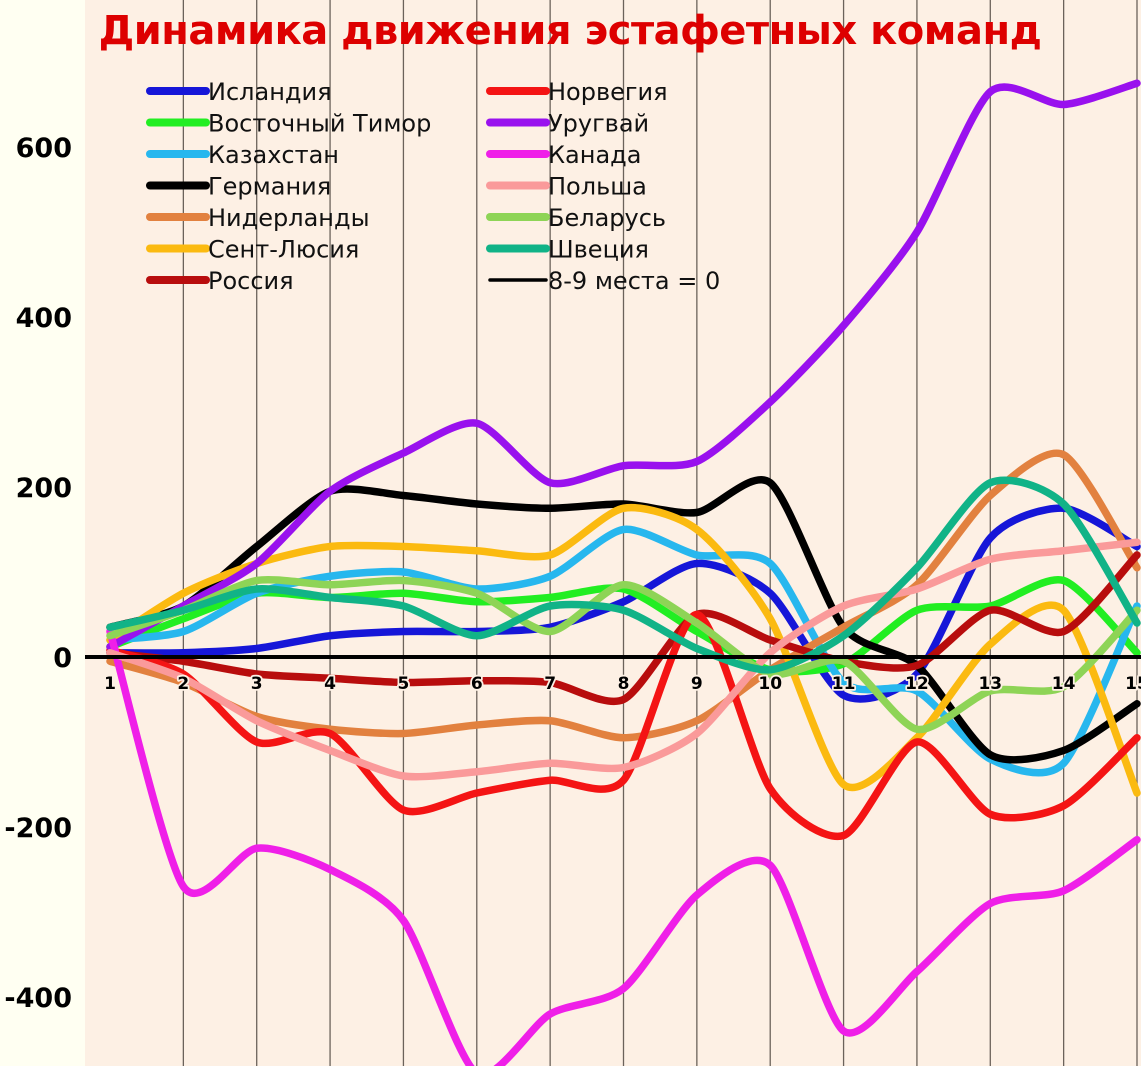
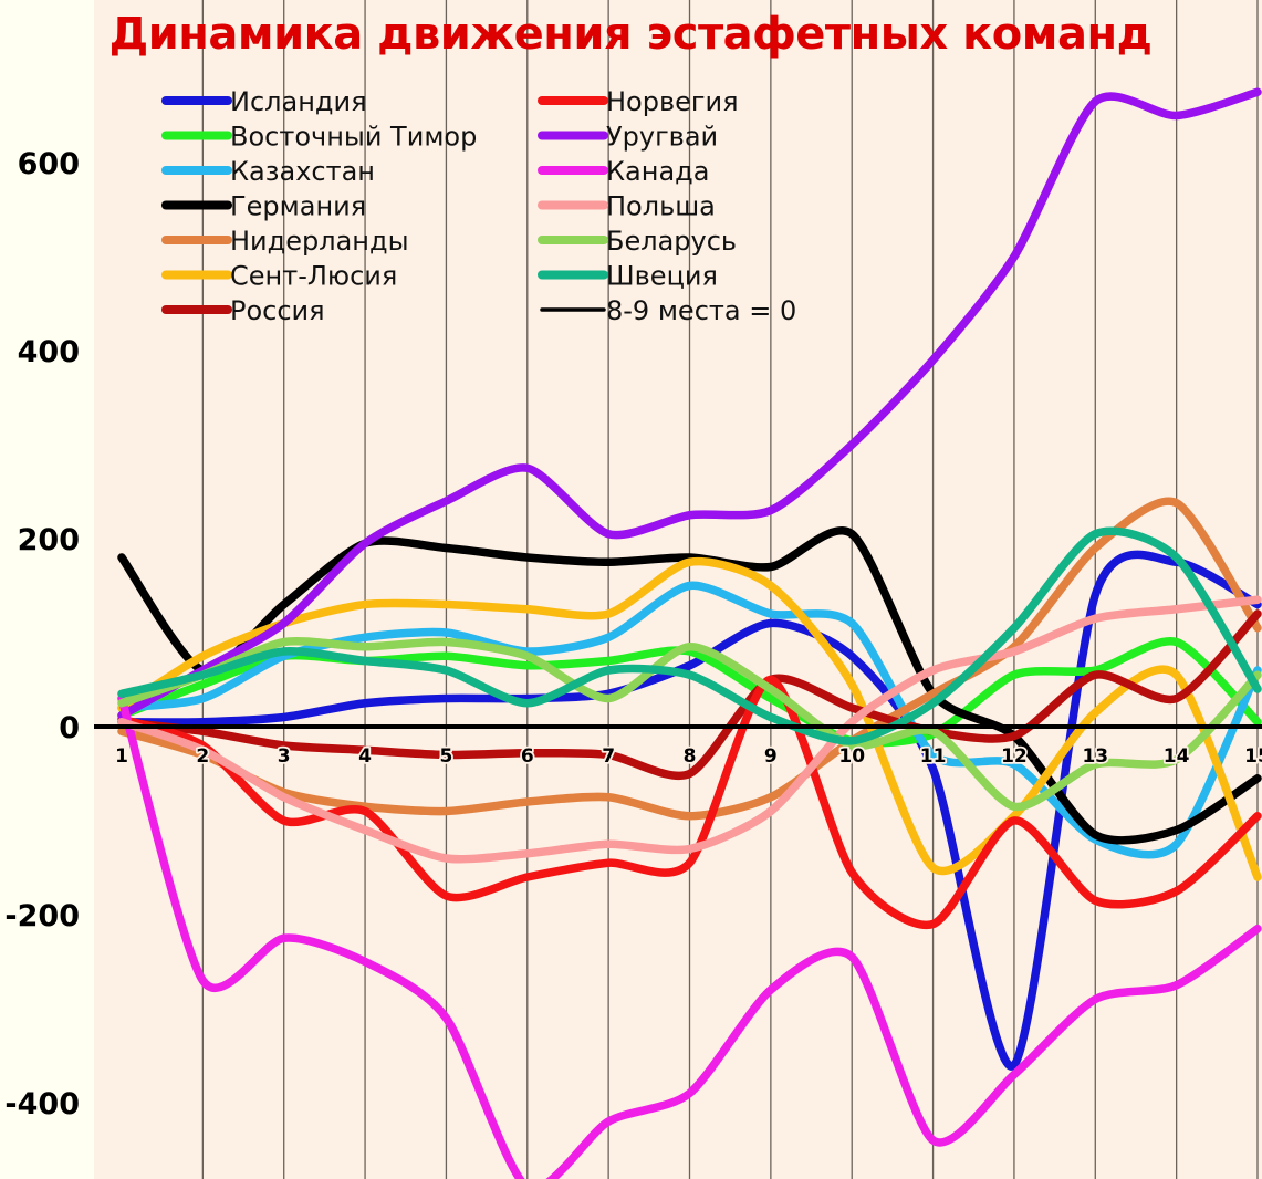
Германия/1: 40 -> 180
Исландия/12: -20 -> -360
